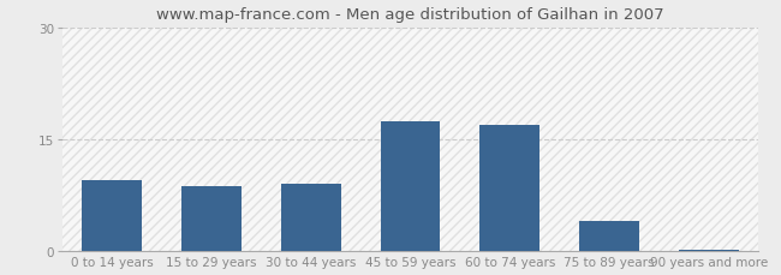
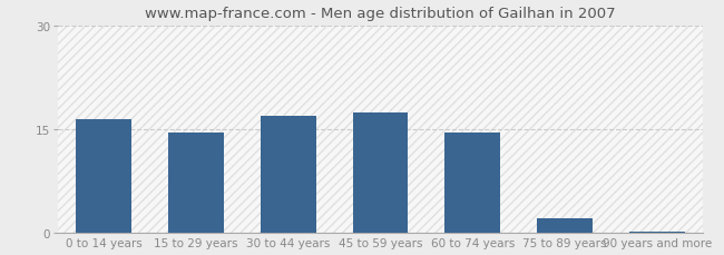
0 to 14 years: 9.6 -> 16.5
15 to 29 years: 8.8 -> 14.5
30 to 44 years: 9.0 -> 17.0
60 to 74 years: 17.0 -> 14.5
75 to 89 years: 4.0 -> 2.2
